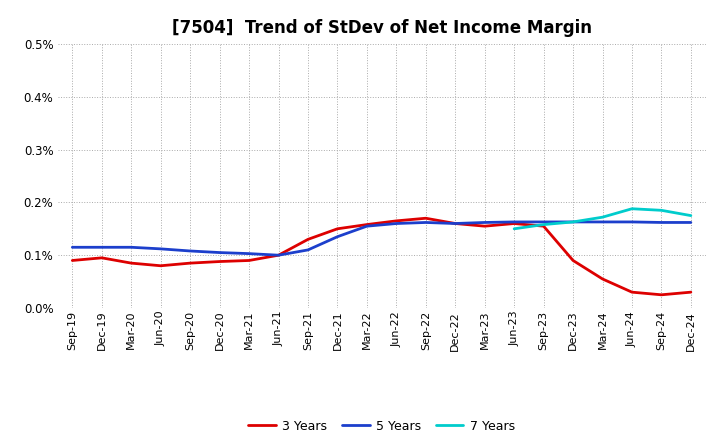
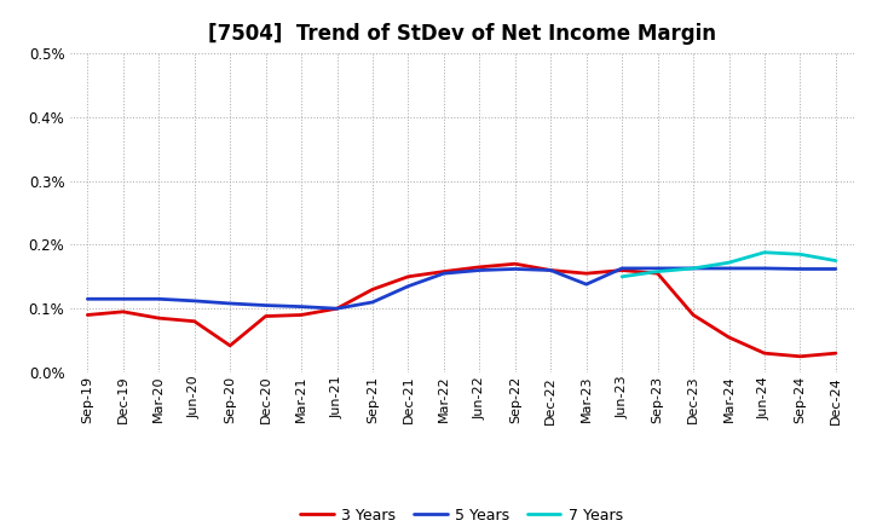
3 Years/Sep-20: 0.085% -> 0.042%
5 Years/Mar-23: 0.162% -> 0.138%
